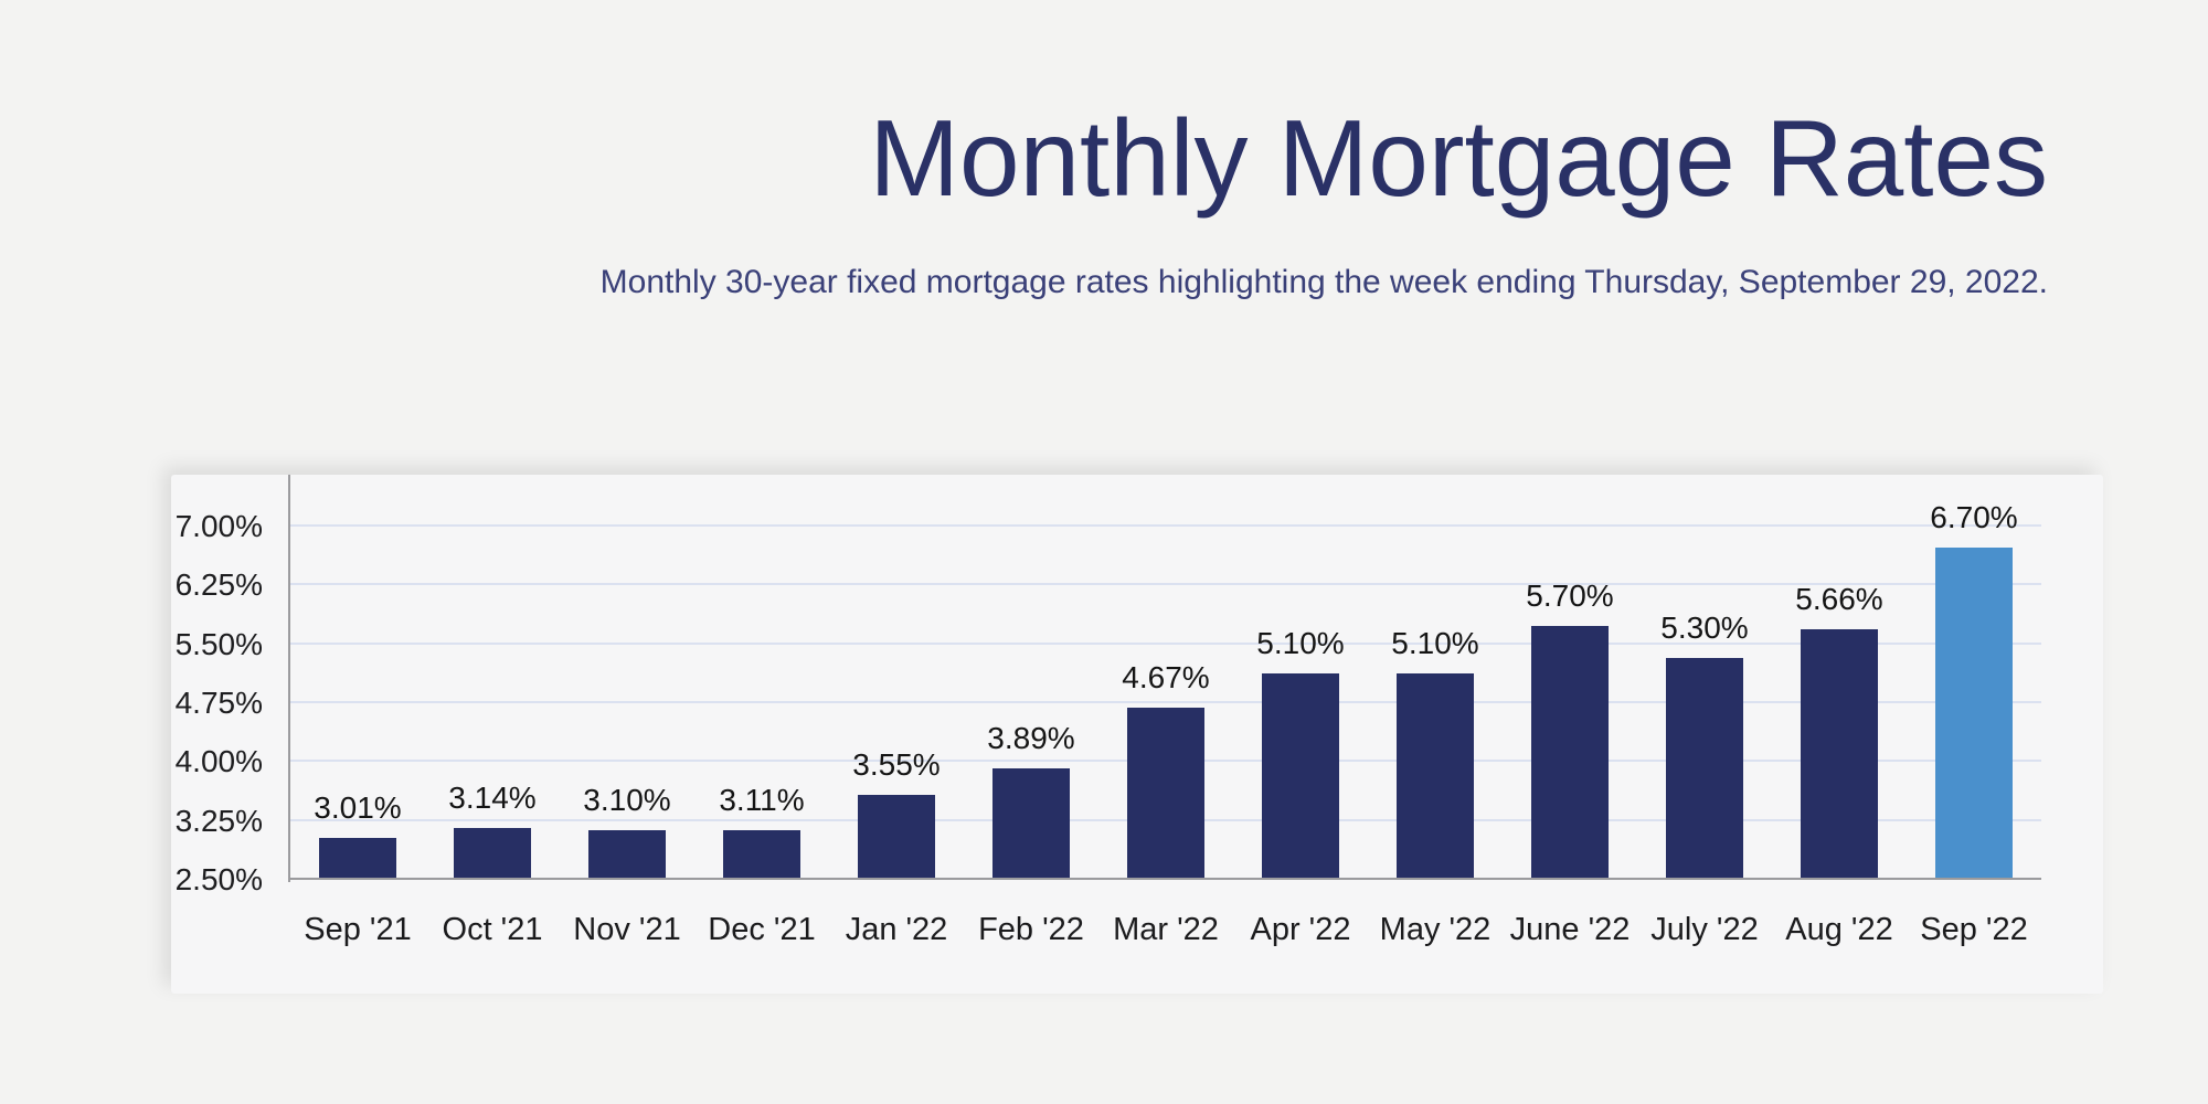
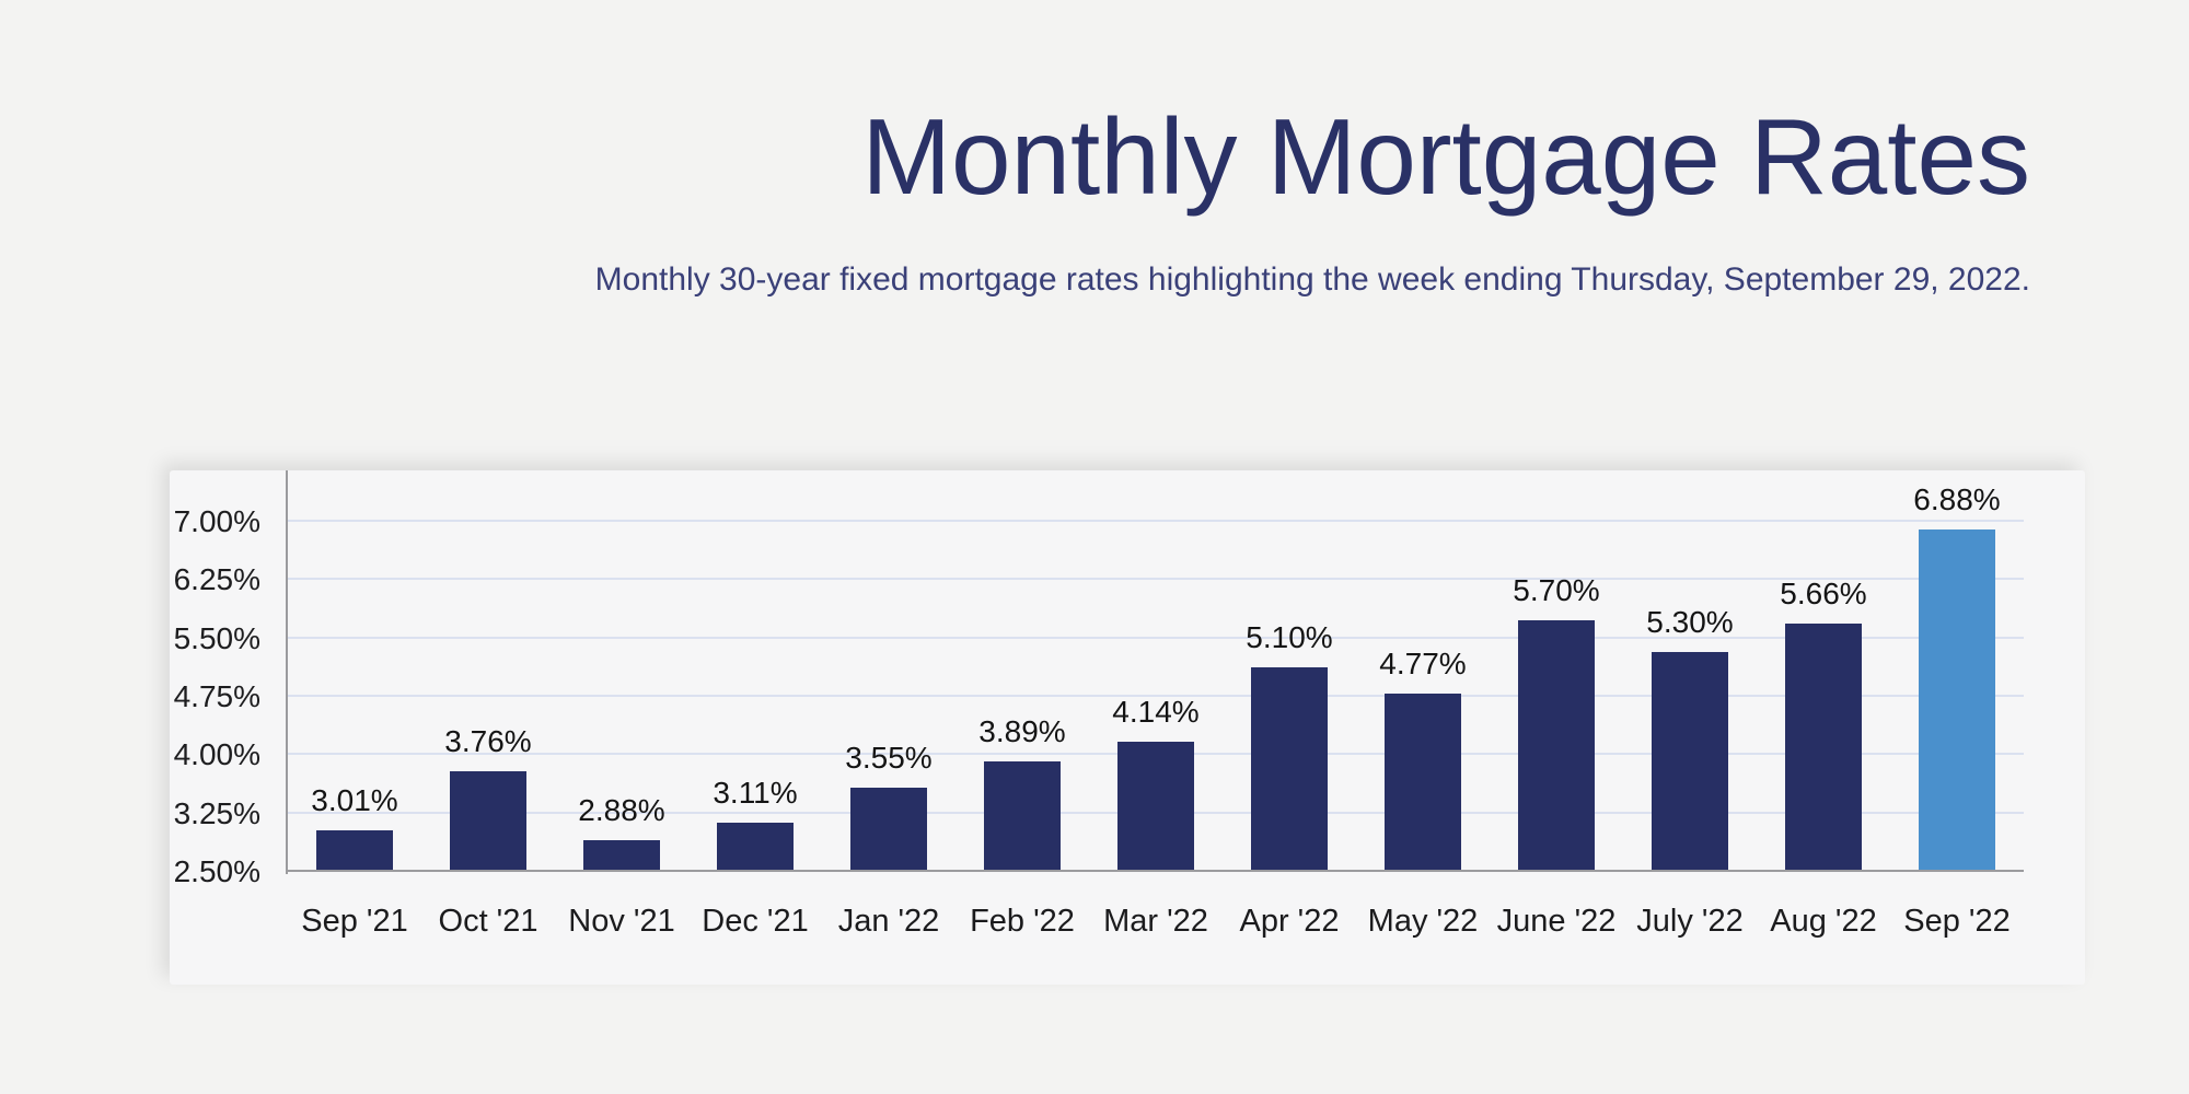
Oct '21: 3.14% -> 3.76%
Nov '21: 3.10% -> 2.88%
Mar '22: 4.67% -> 4.14%
May '22: 5.10% -> 4.77%
Sep '22: 6.70% -> 6.88%
